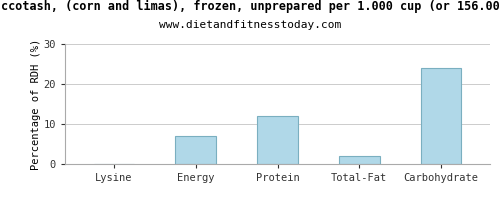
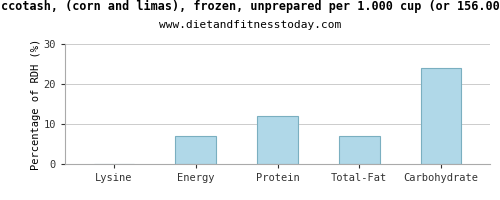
Total-Fat: 2 -> 7
